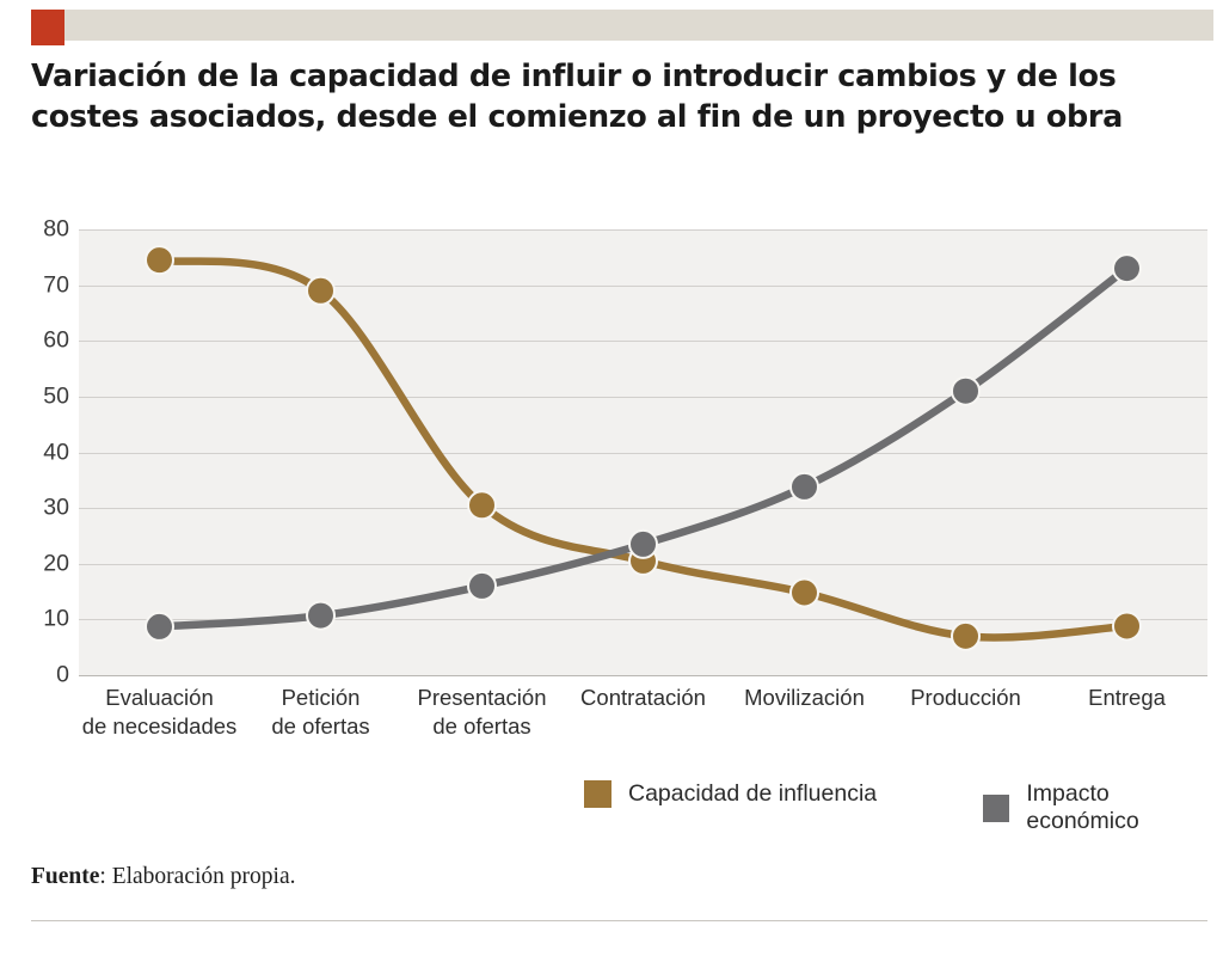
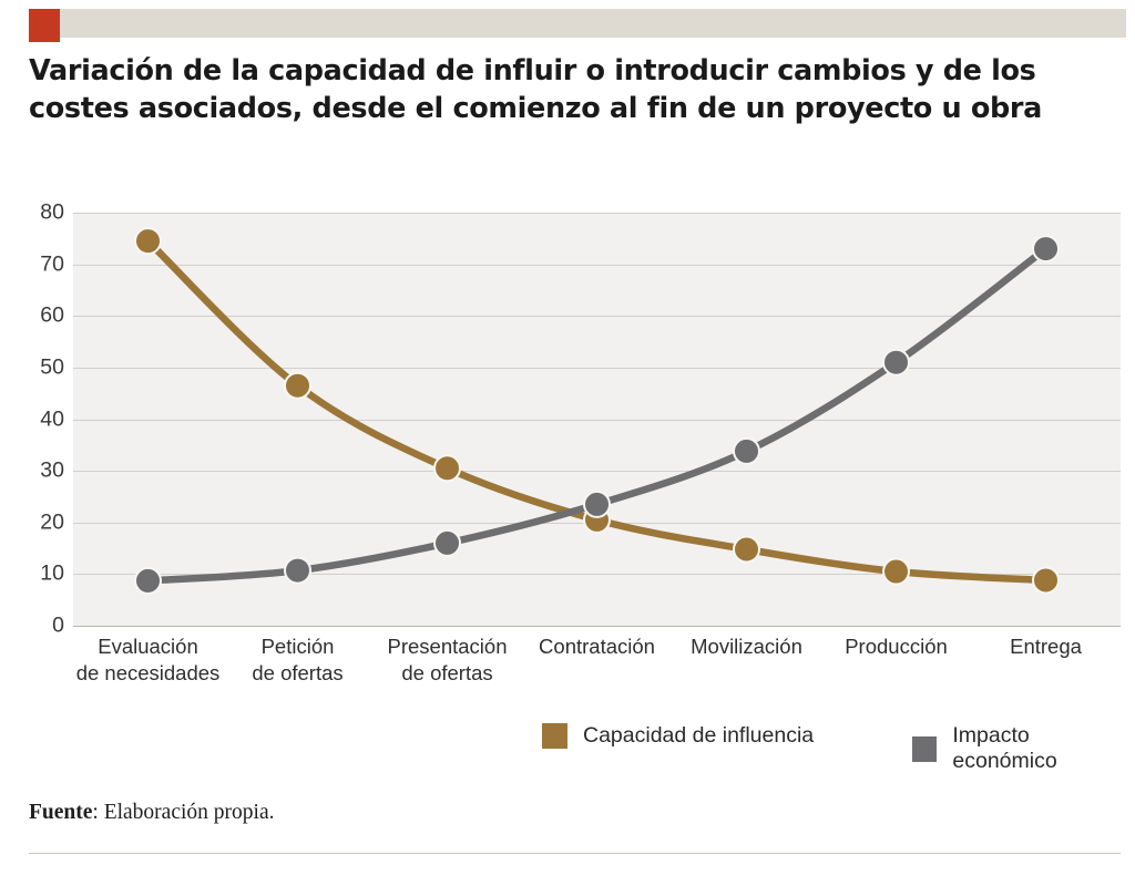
Capacidad de influencia/Petición de ofertas: 69 -> 46
Capacidad de influencia/Producción: 7 -> 10
